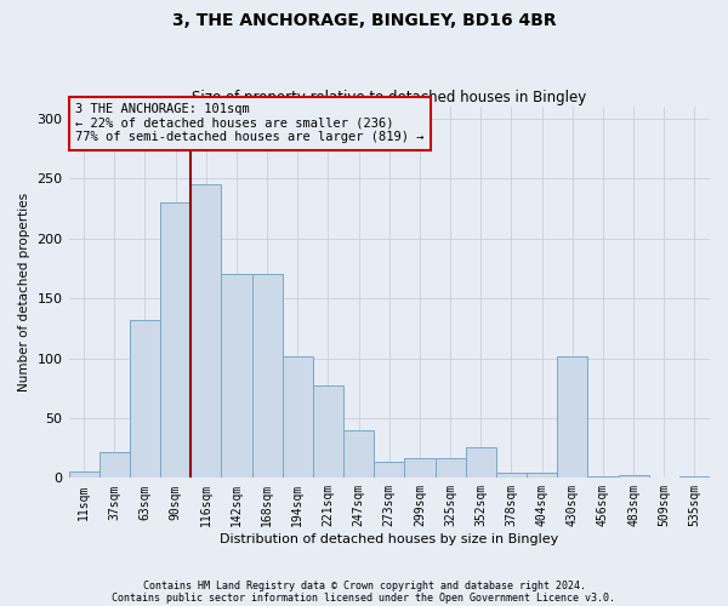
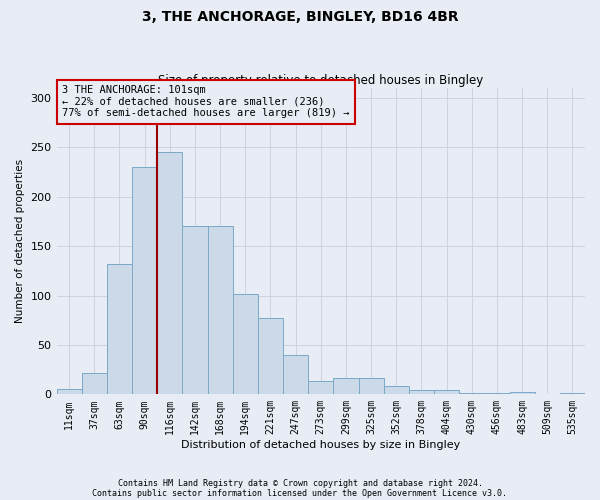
352sqm: 26 -> 8
430sqm: 102 -> 1
